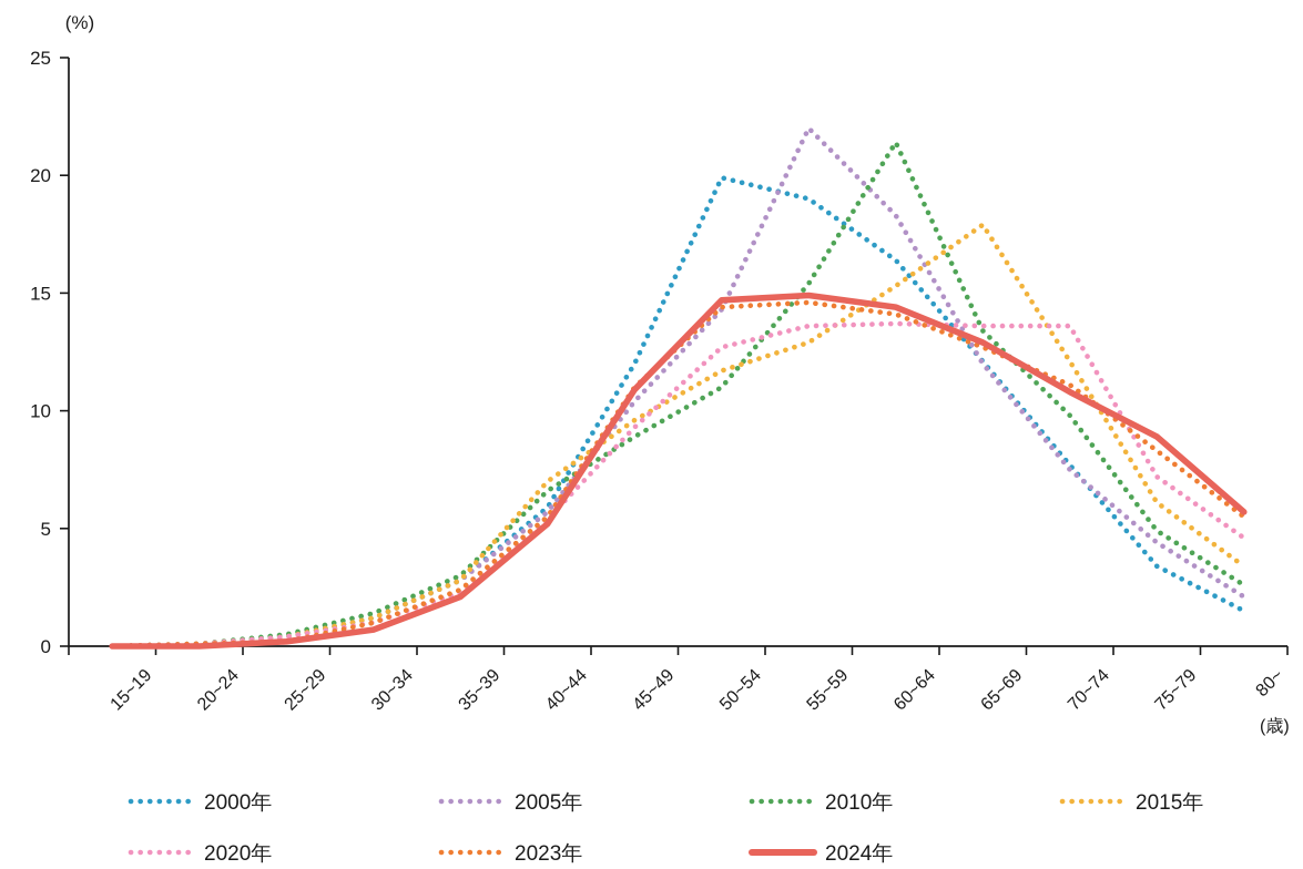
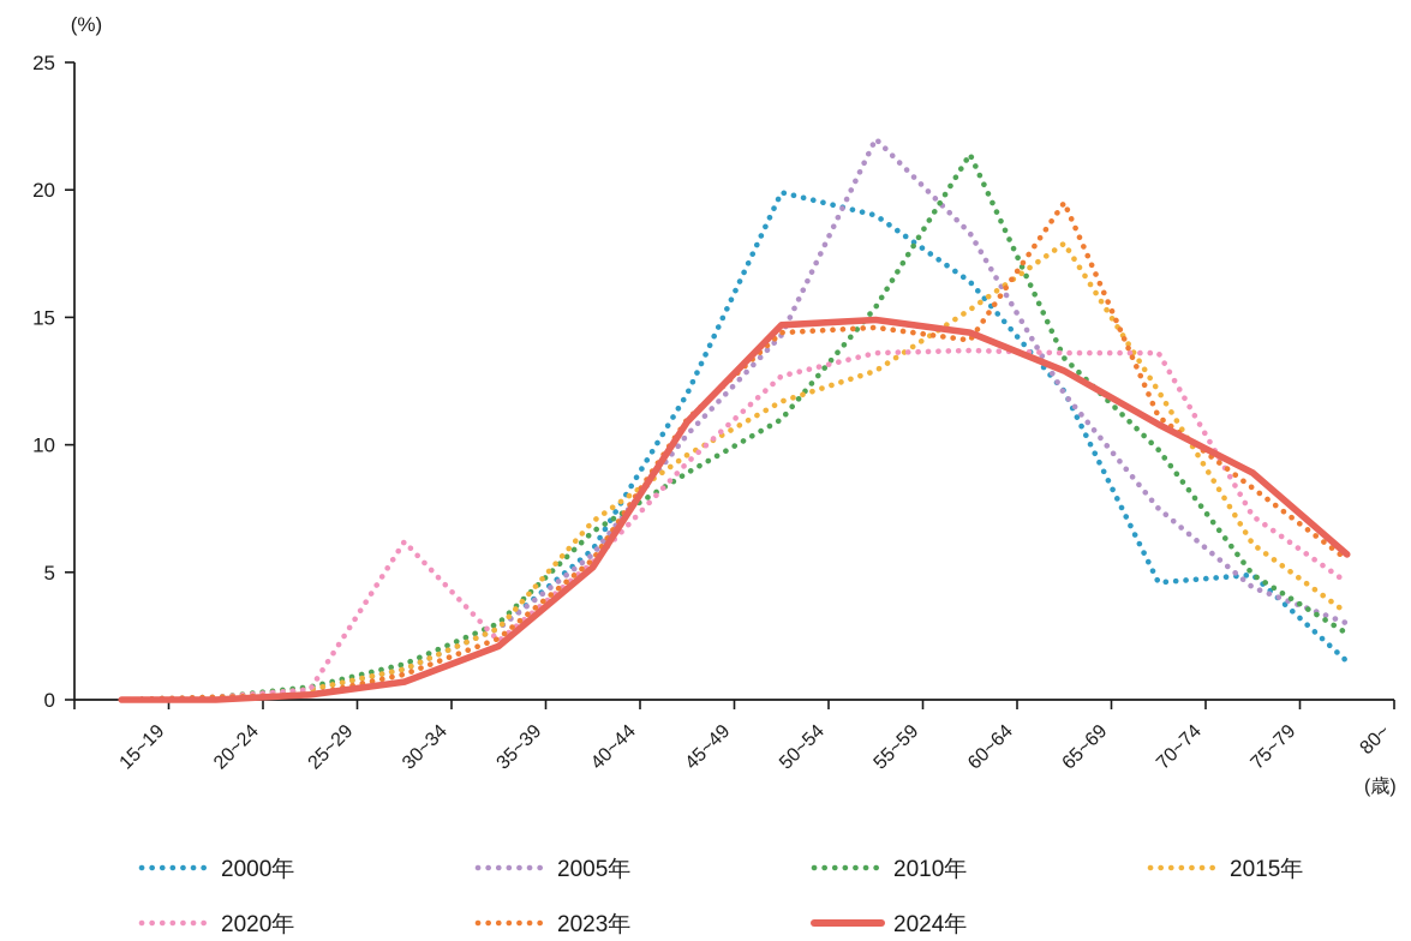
2020年/30~34: 1.0 -> 6.2
2023年/65~69: 12.7 -> 19.5
2000年/70~74: 7.7 -> 4.6
2000年/75~79: 3.4 -> 4.9
2005年/80~: 2.1 -> 3.0
